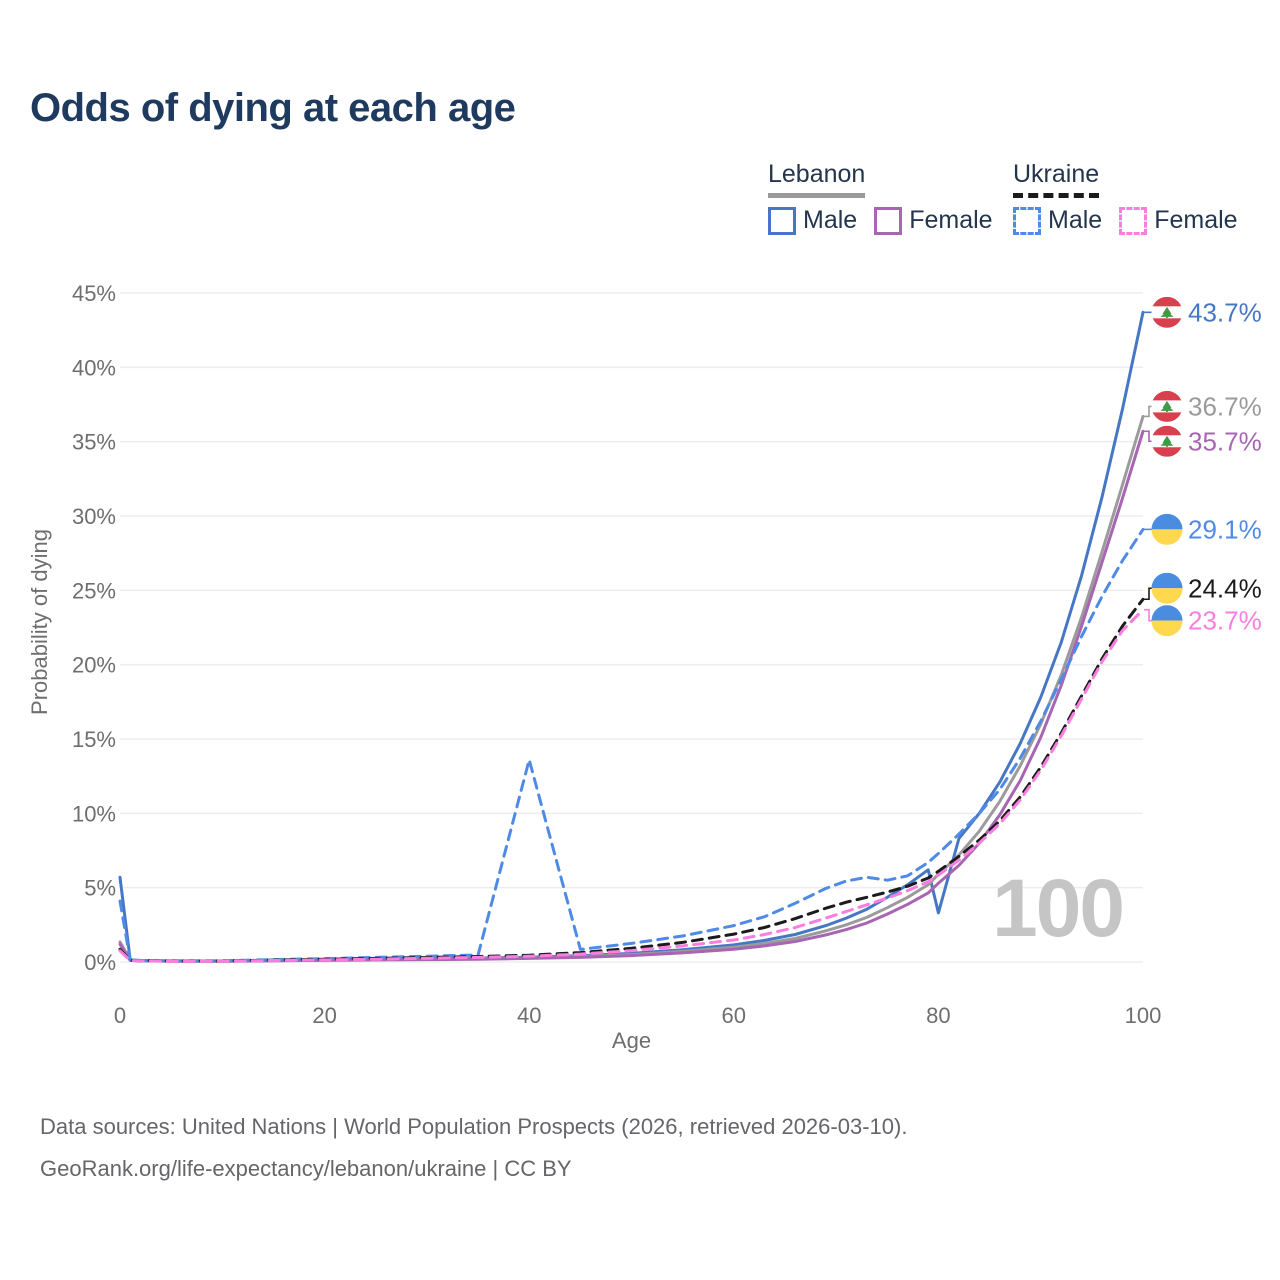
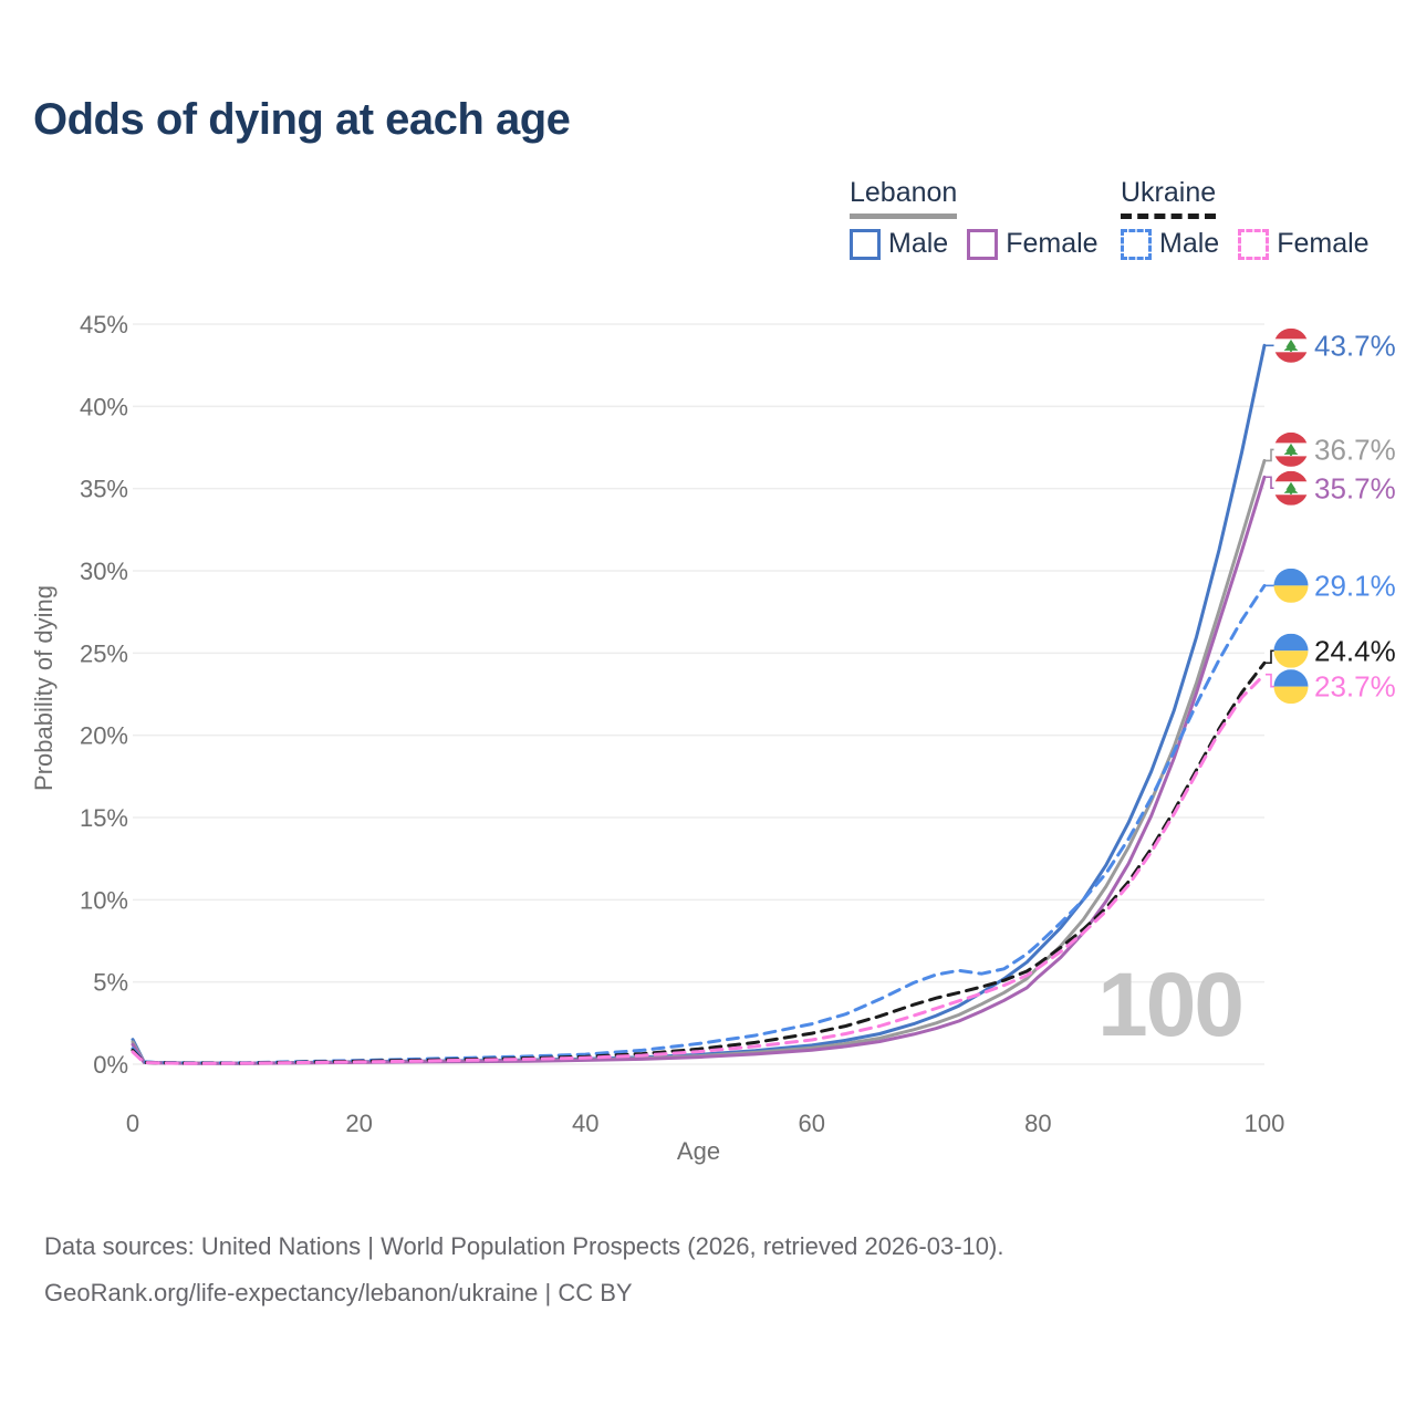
Lebanon Male/0: 5.7% -> 1.5%
Ukraine Male/0: 4.1% -> 0.9%
Ukraine Male/40: 13.6% -> 0.6%
Lebanon Male/80: 3.3% -> 6.9%
